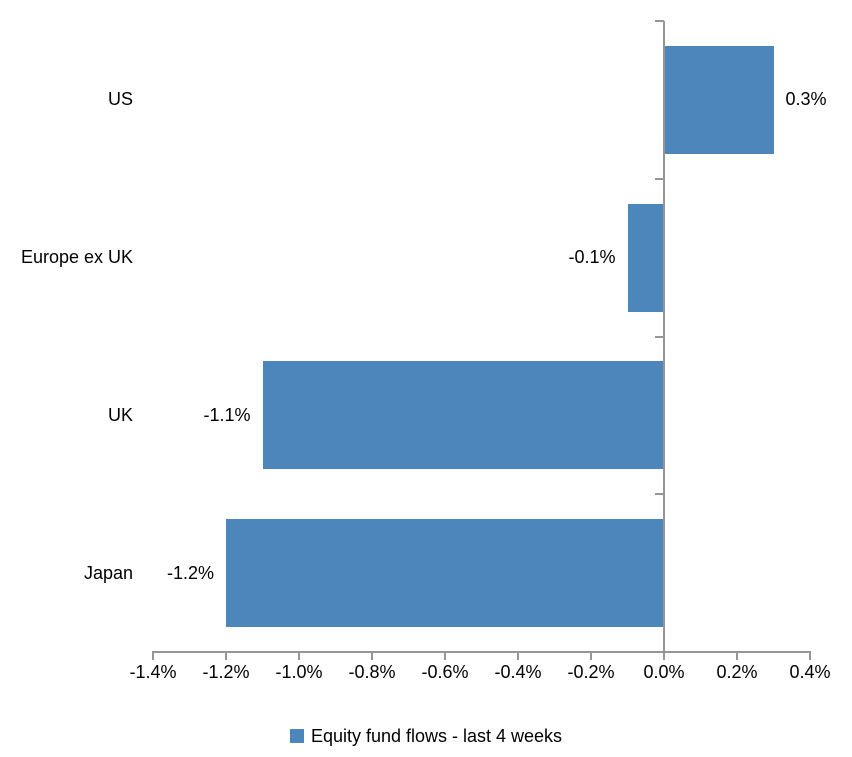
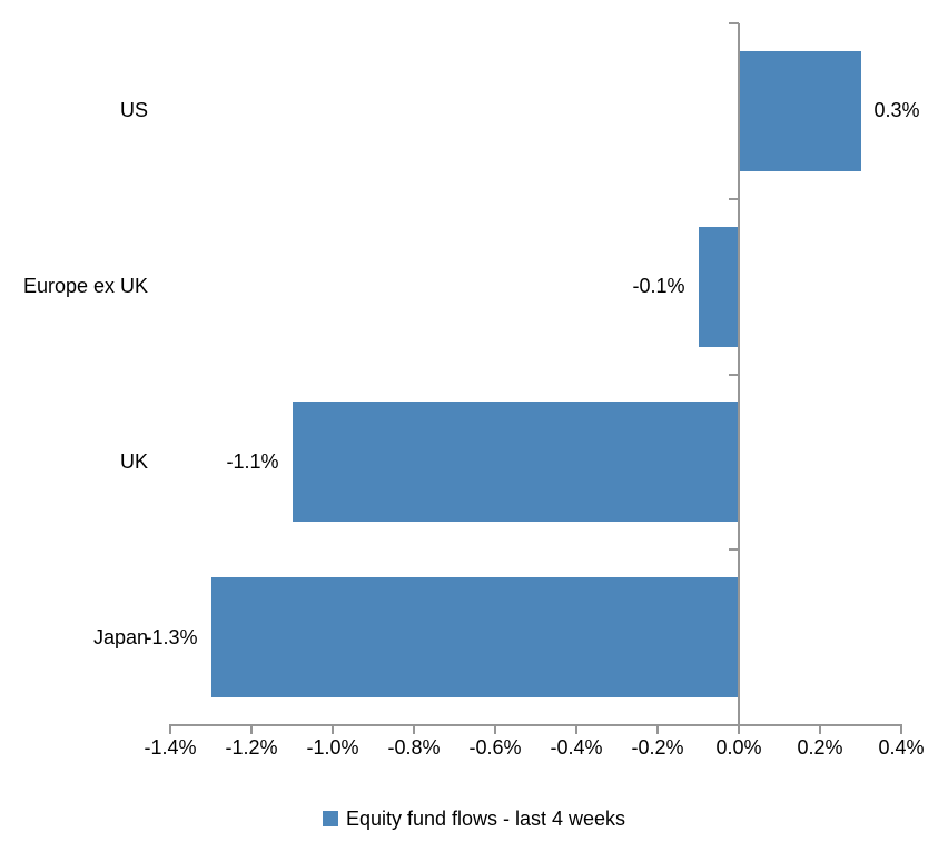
Japan: -1.2% -> -1.3%
